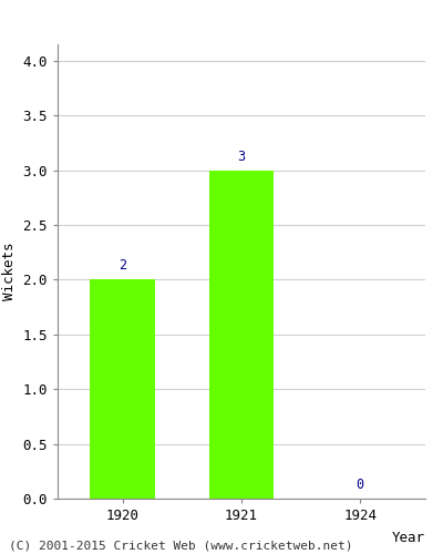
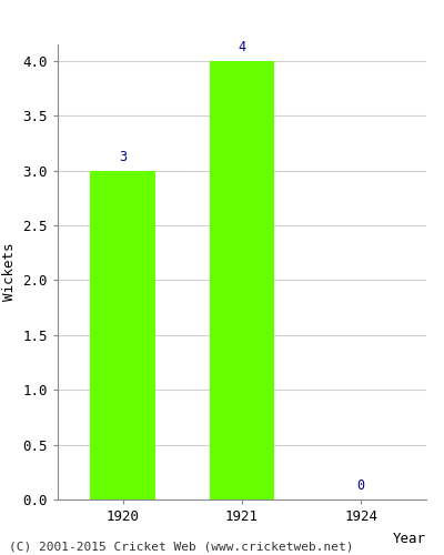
1920: 2 -> 3
1921: 3 -> 4
